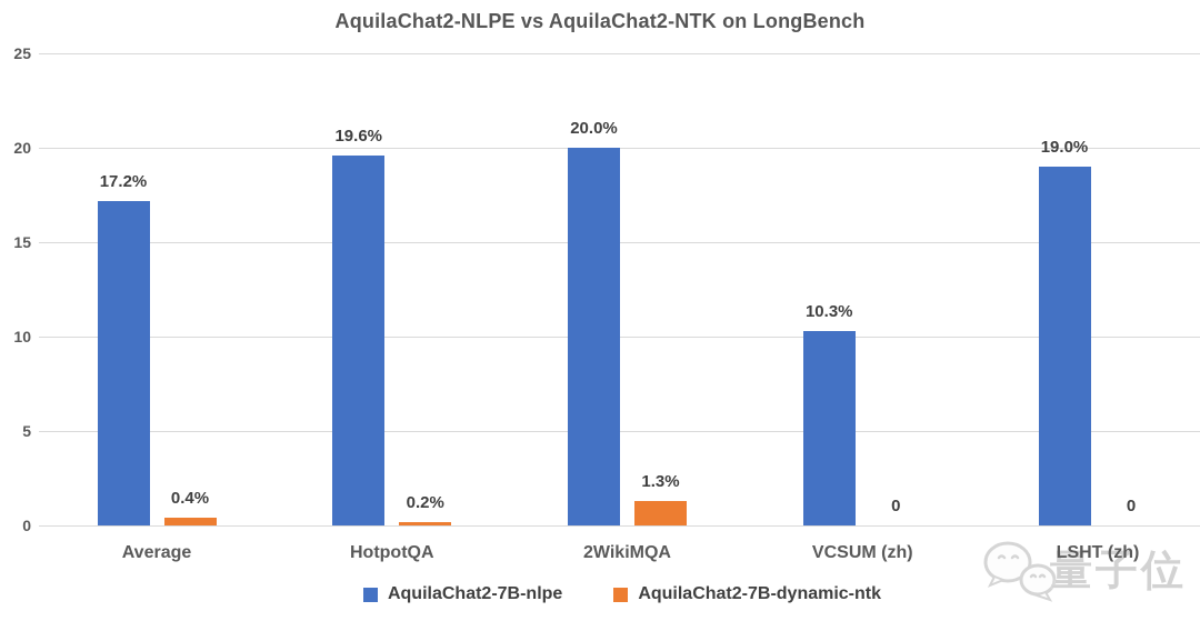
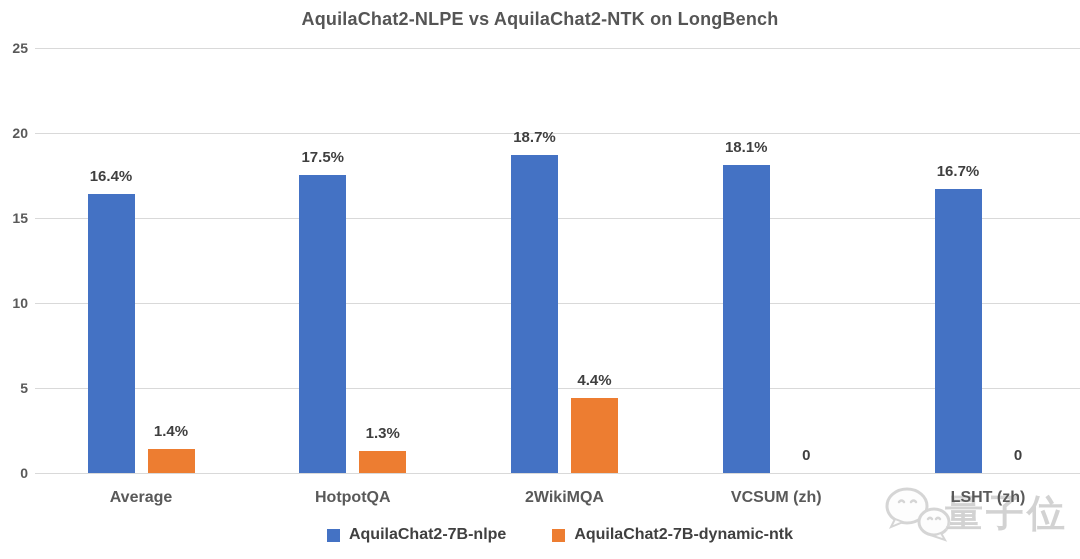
AquilaChat2-7B-nlpe/Average: 17.2% -> 16.4%
AquilaChat2-7B-dynamic-ntk/Average: 0.4% -> 1.4%
AquilaChat2-7B-nlpe/HotpotQA: 19.6% -> 17.5%
AquilaChat2-7B-dynamic-ntk/HotpotQA: 0.2% -> 1.3%
AquilaChat2-7B-nlpe/2WikiMQA: 20.0% -> 18.7%
AquilaChat2-7B-dynamic-ntk/2WikiMQA: 1.3% -> 4.4%
AquilaChat2-7B-nlpe/VCSUM (zh): 10.3% -> 18.1%
AquilaChat2-7B-nlpe/LSHT (zh): 19.0% -> 16.7%
